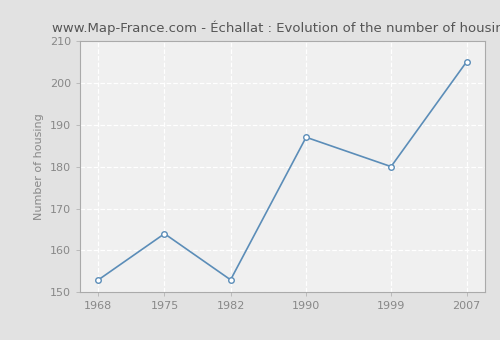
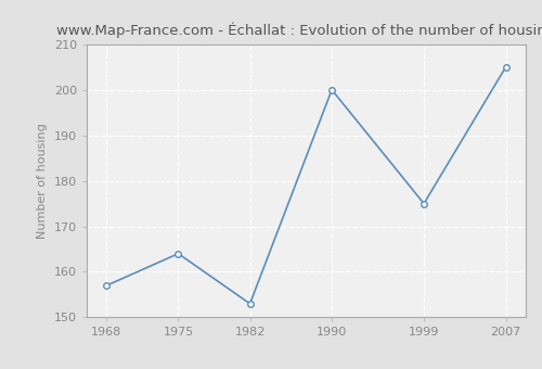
1968: 153 -> 157
1990: 187 -> 200
1999: 180 -> 175
